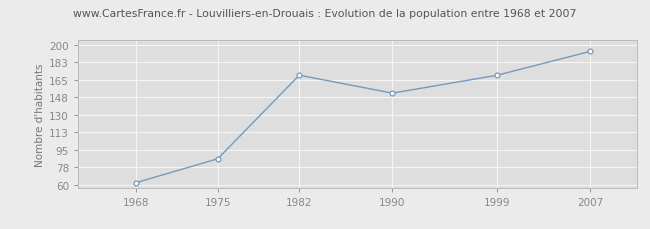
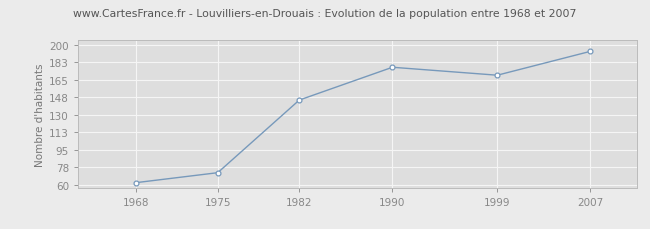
1975: 86 -> 72
1982: 170 -> 145
1990: 152 -> 178
